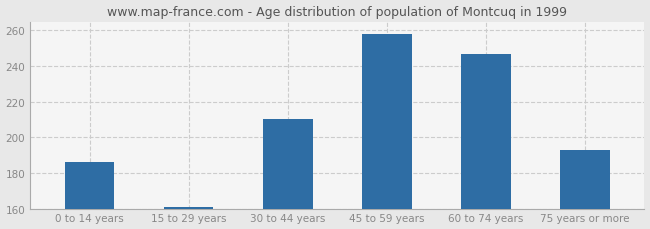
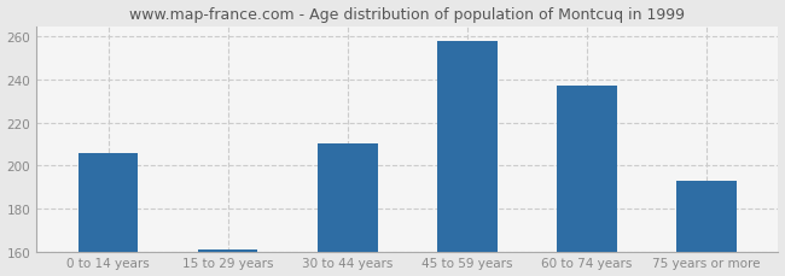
0 to 14 years: 186 -> 206
60 to 74 years: 247 -> 237
